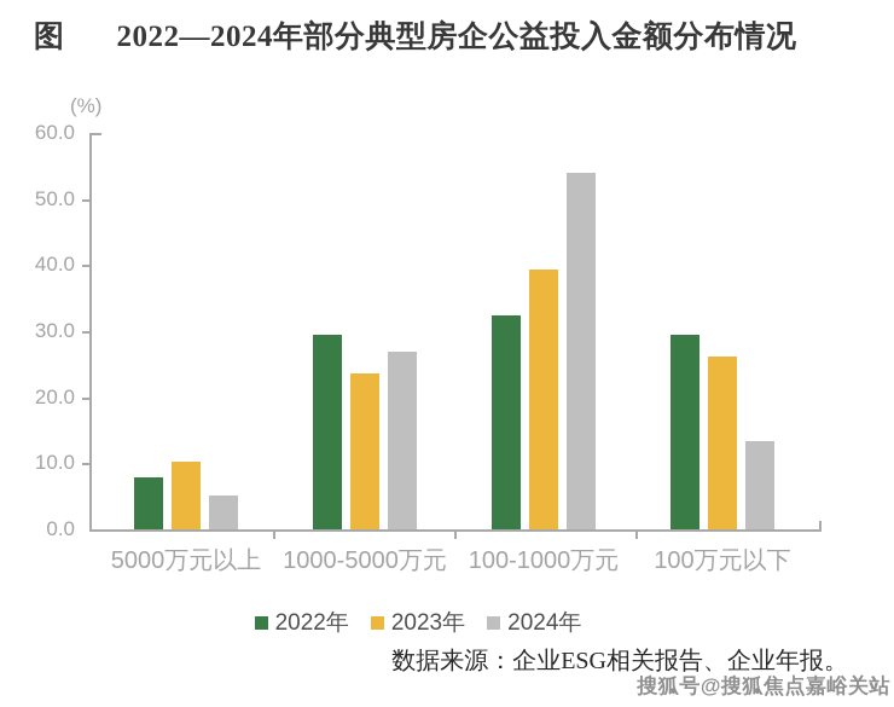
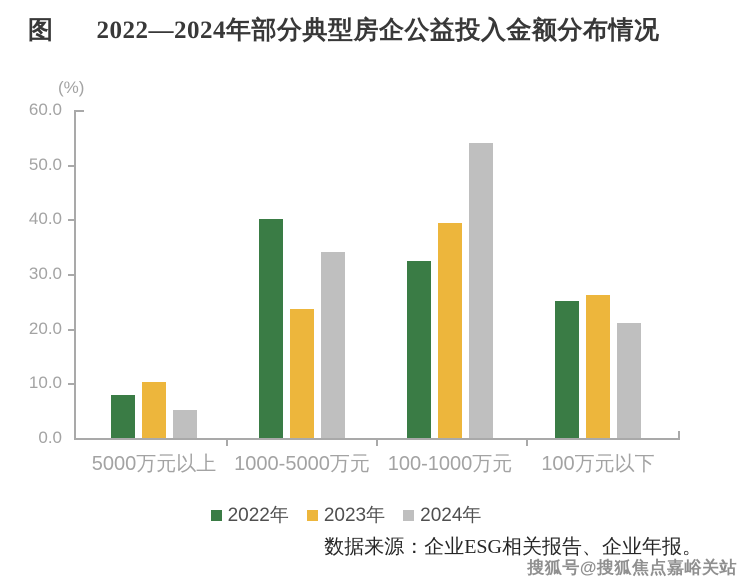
2022年/1000-5000万元: 30 -> 40
2024年/1000-5000万元: 27 -> 34
2022年/100万元以下: 30 -> 25
2024年/100万元以下: 13 -> 21
